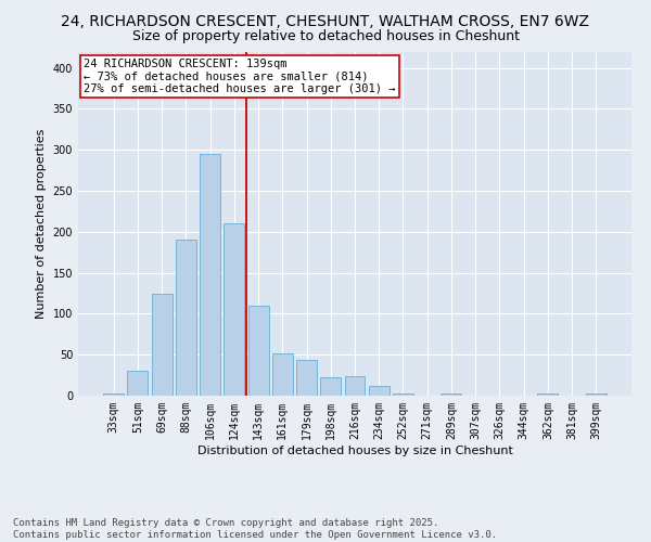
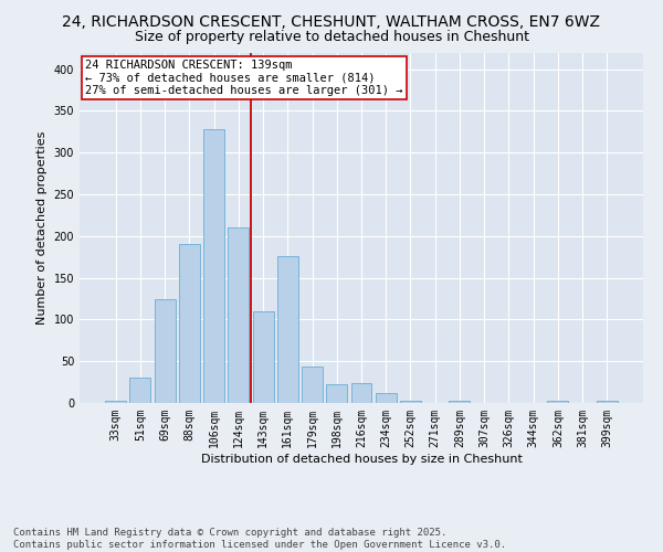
106sqm: 295 -> 328
161sqm: 52 -> 176
